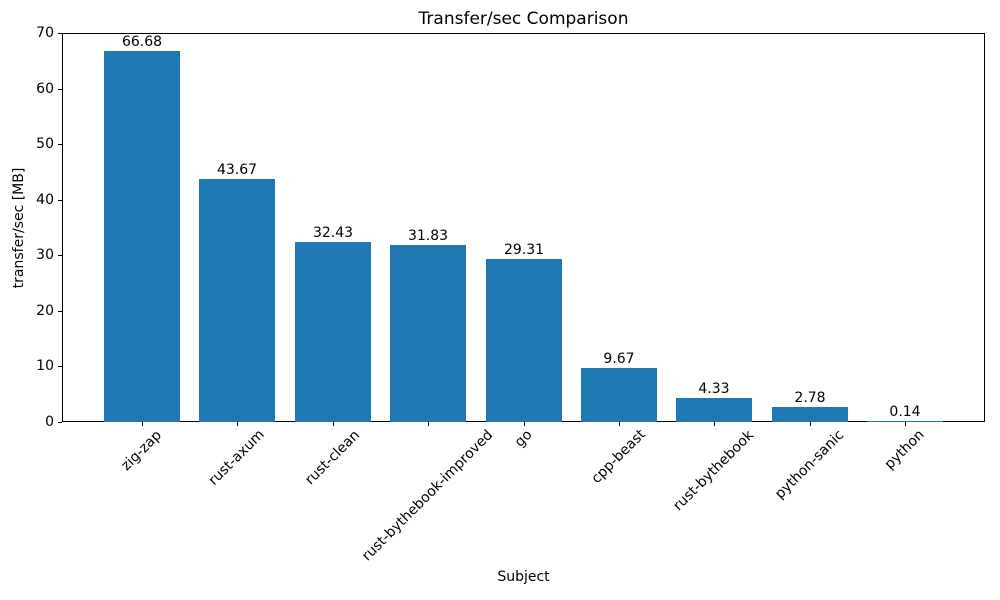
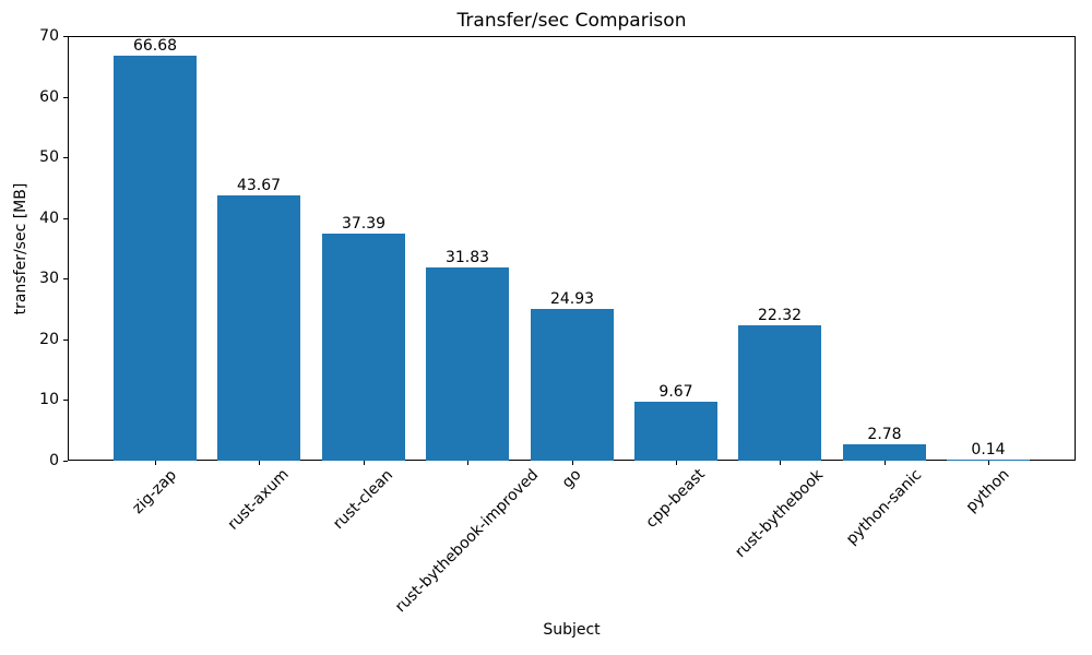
rust-clean: 32.43 -> 37.39
go: 29.31 -> 24.93
rust-bythebook: 4.33 -> 22.32
